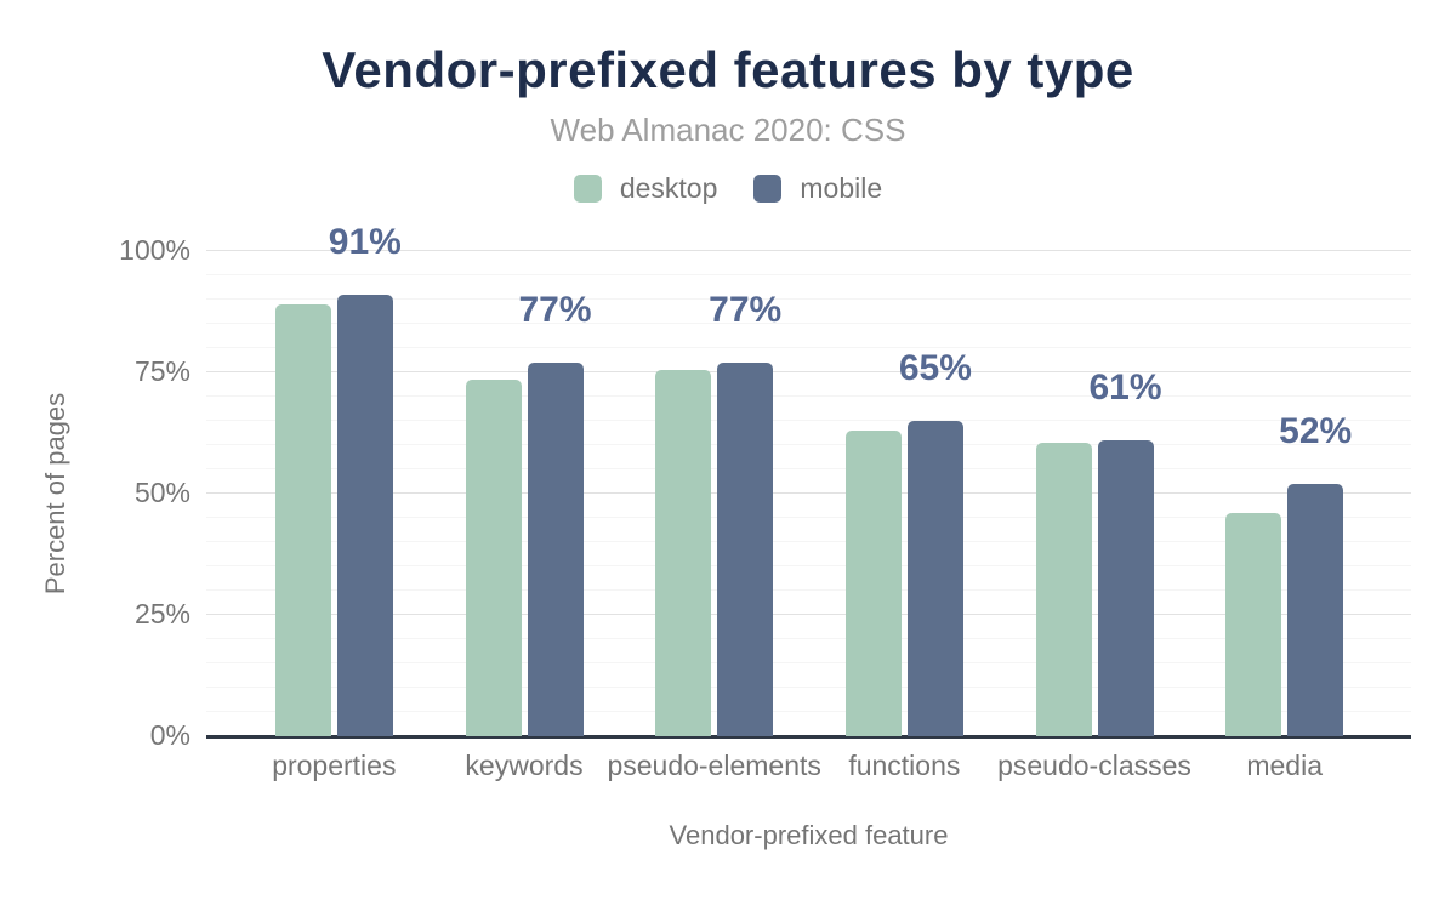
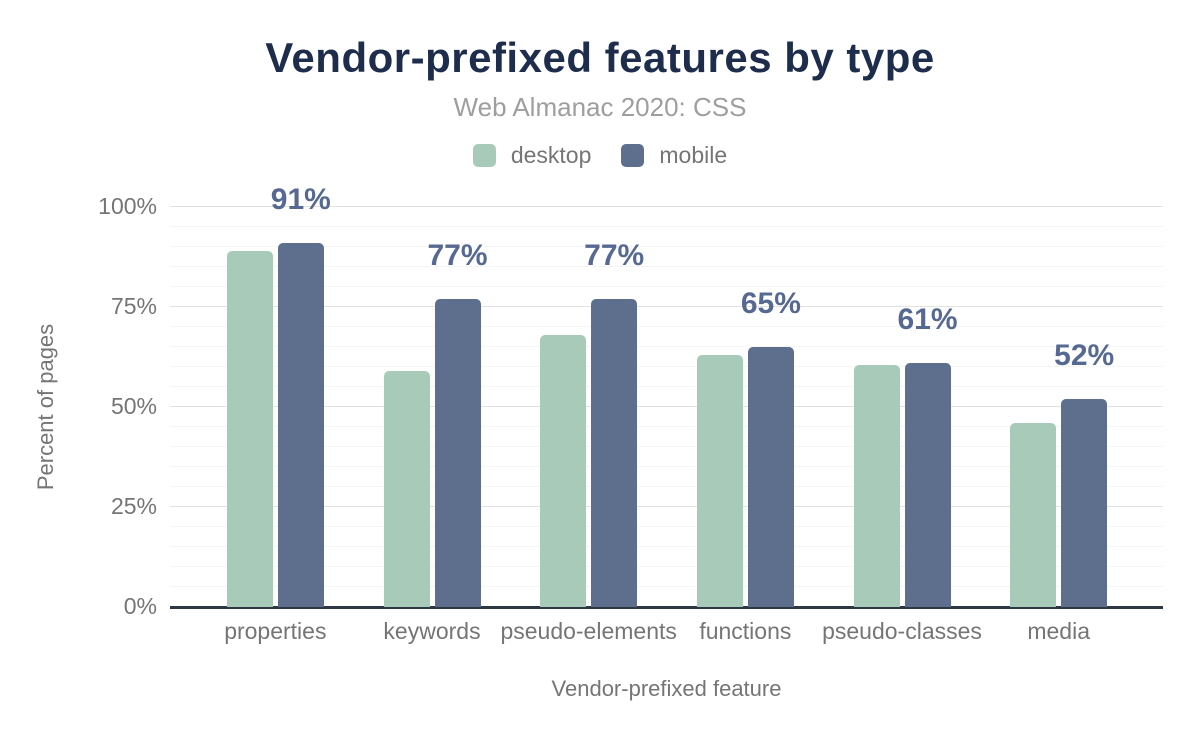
desktop/keywords: 74% -> 59%
desktop/pseudo-elements: 76% -> 68%
